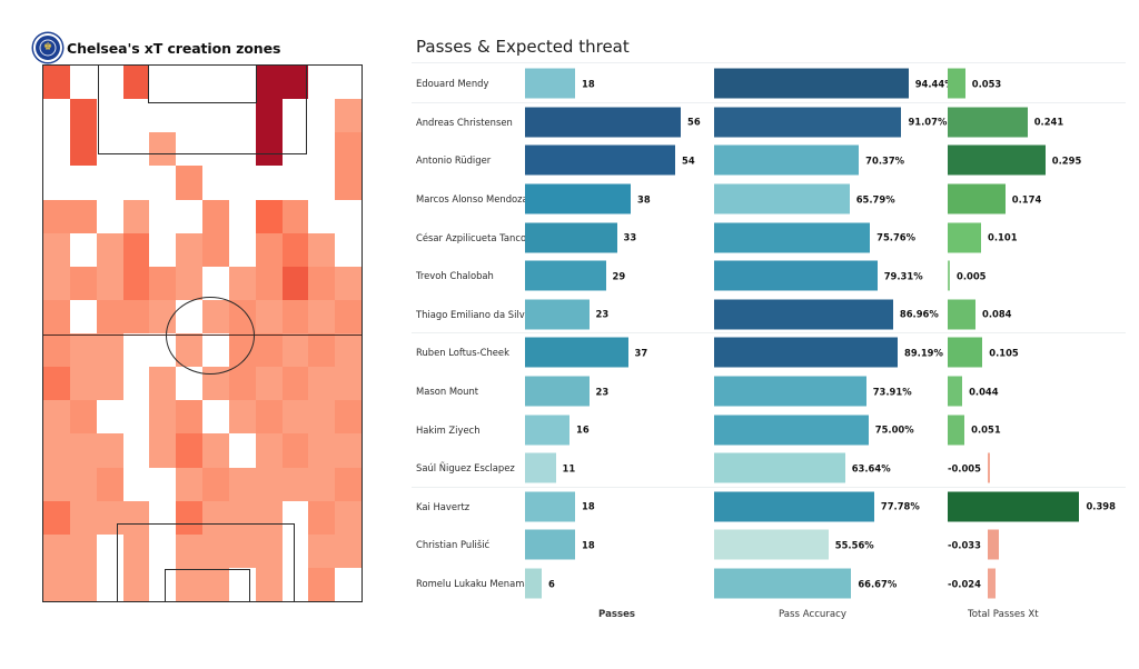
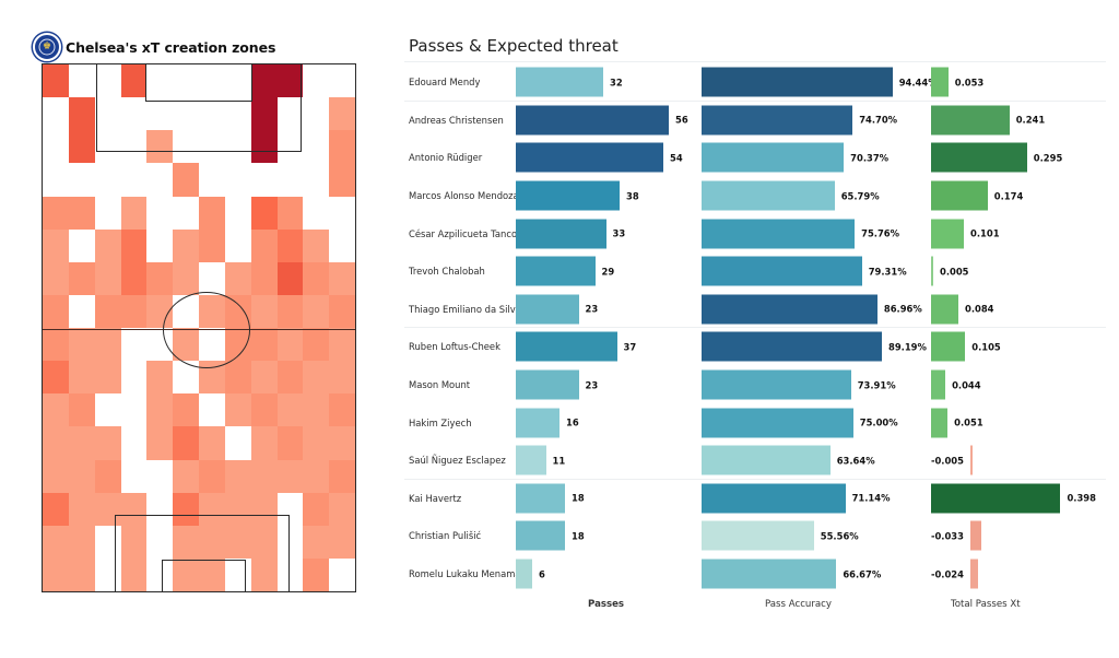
Passes/Edouard Mendy: 18 -> 32
Pass Accuracy/Andreas Christensen: 91.07% -> 74.70%
Pass Accuracy/Kai Havertz: 77.78% -> 71.14%
